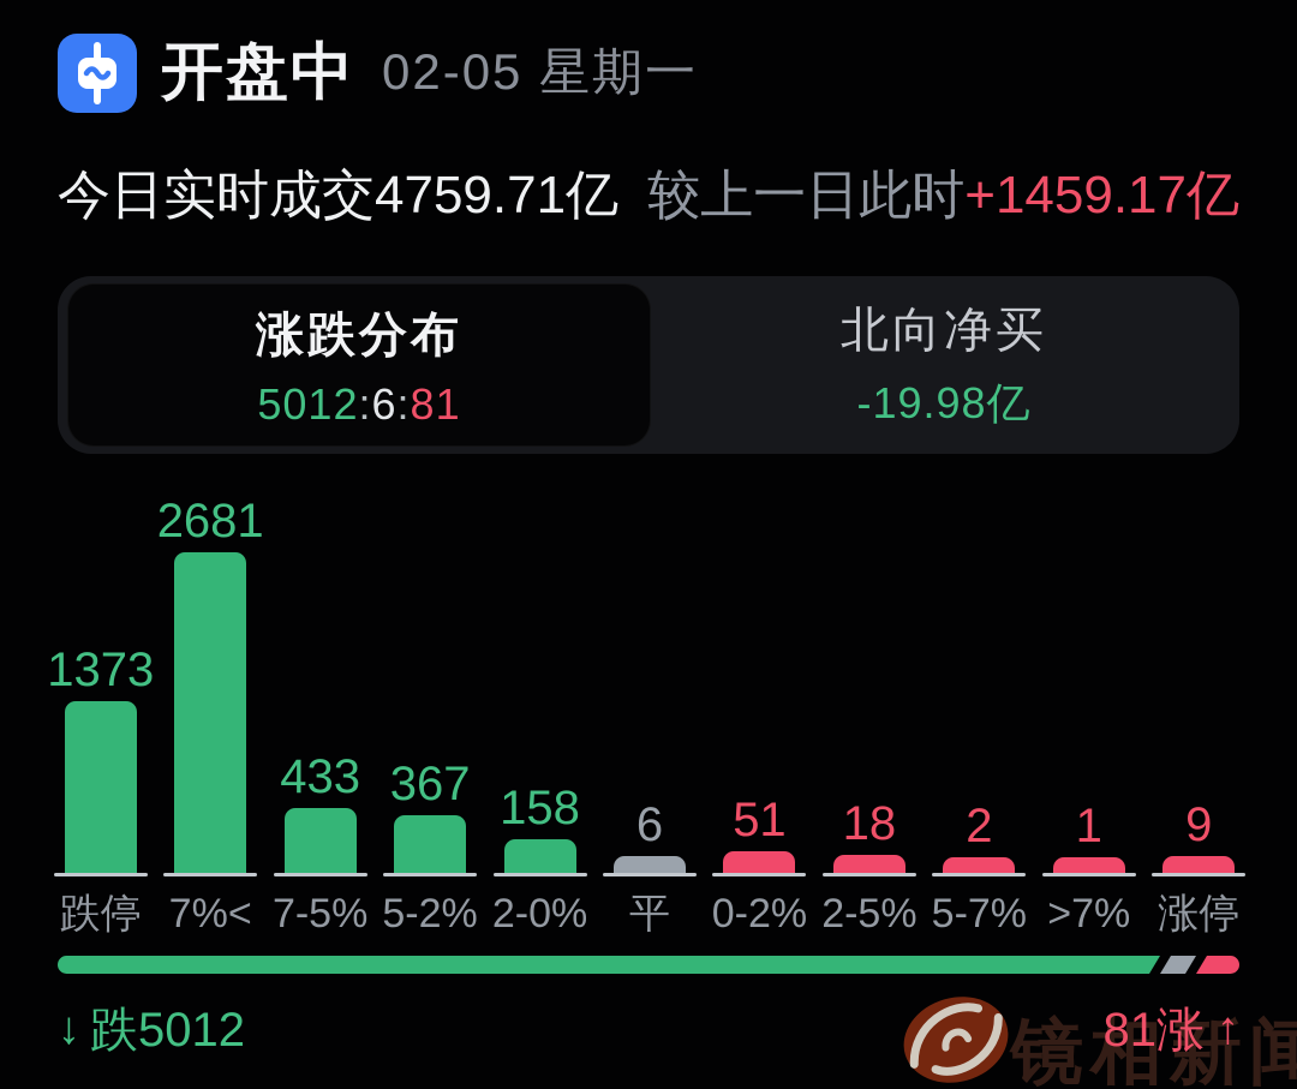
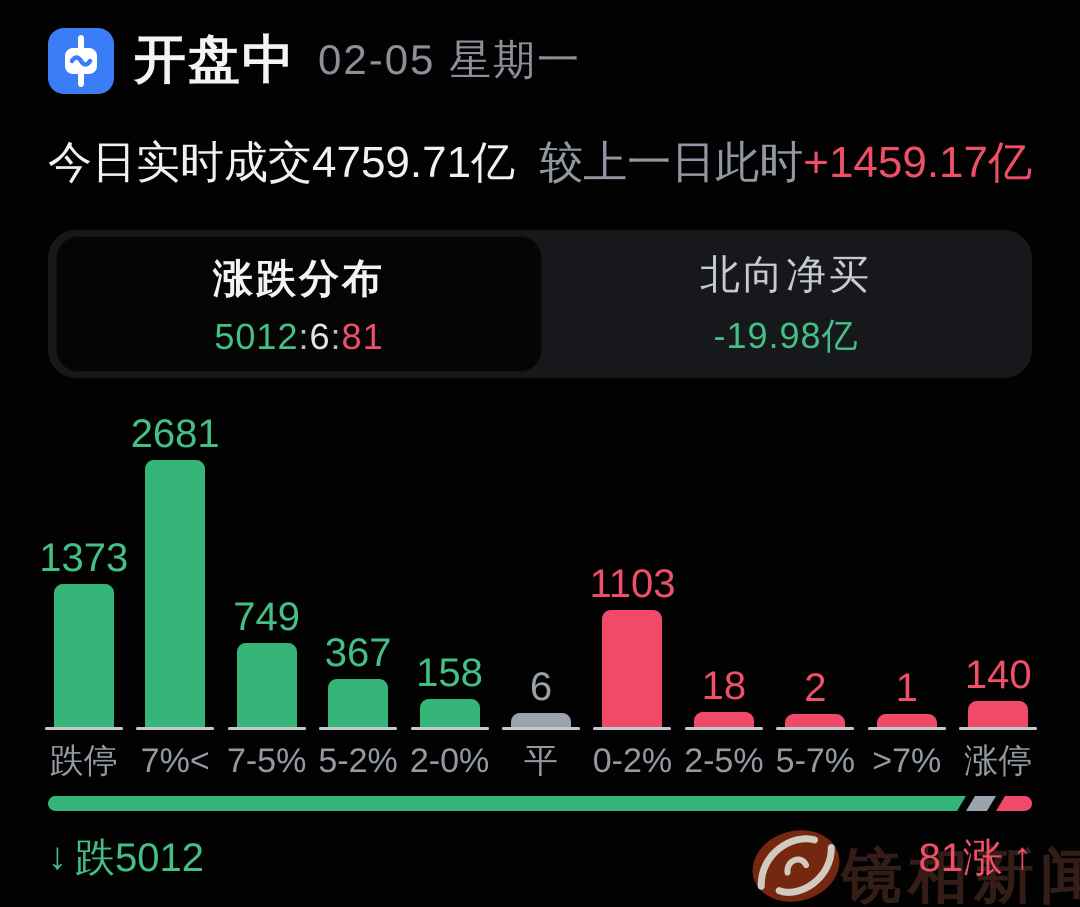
7-5%: 433 -> 749
0-2%: 51 -> 1103
涨停: 9 -> 140
